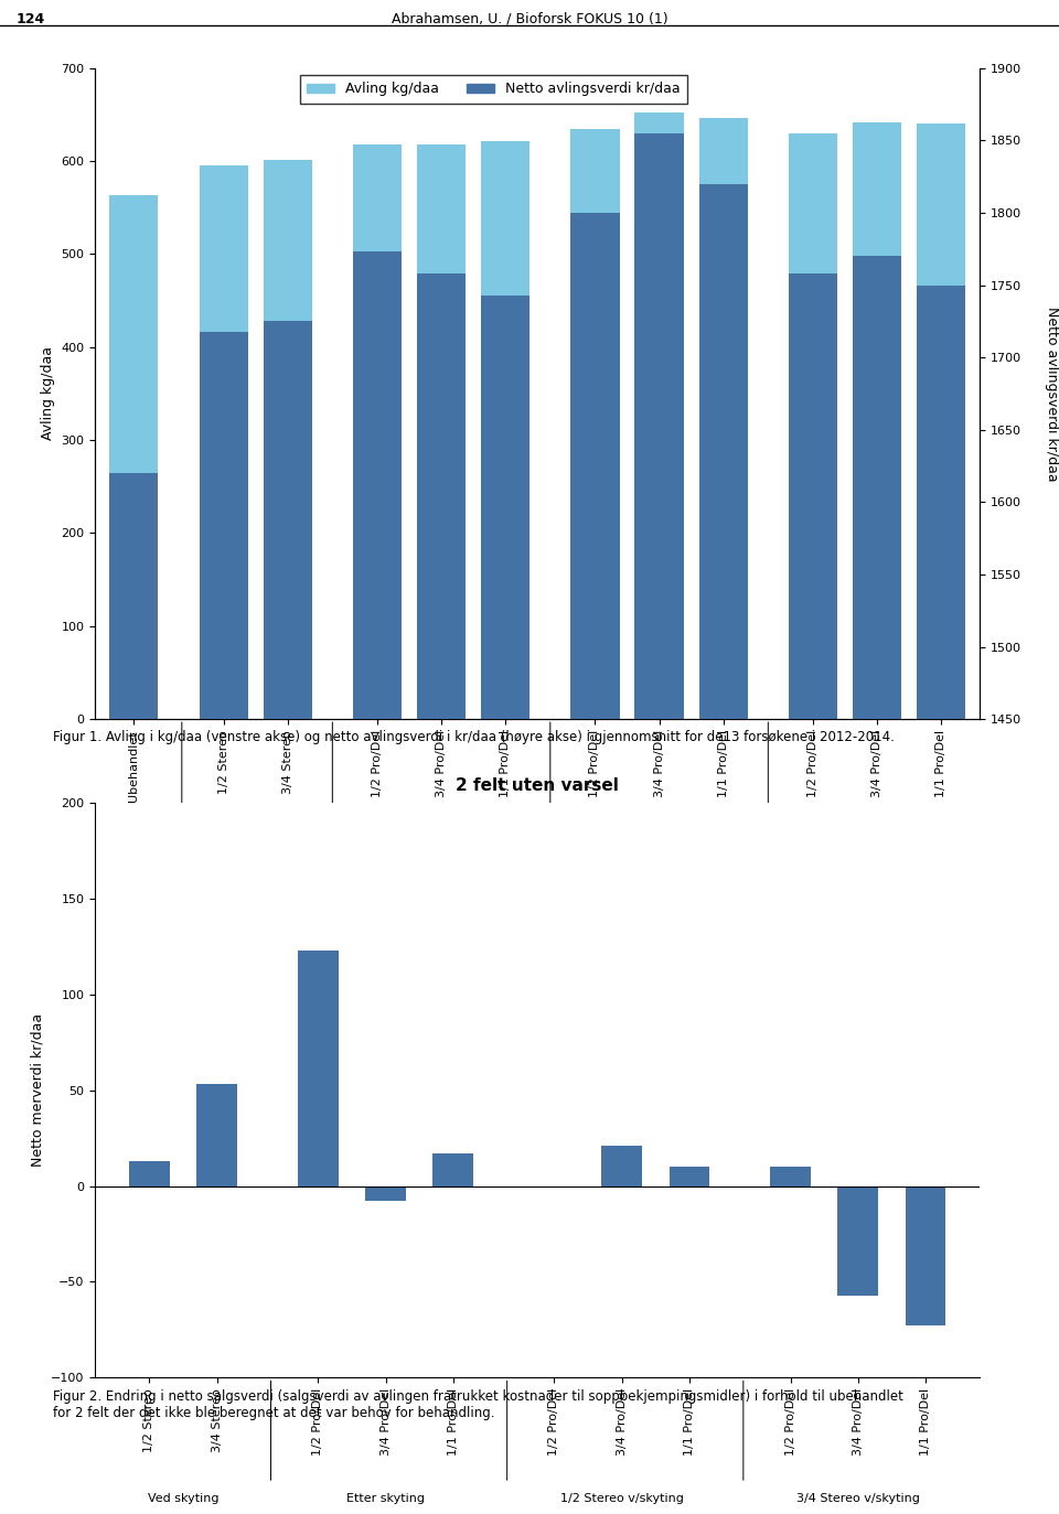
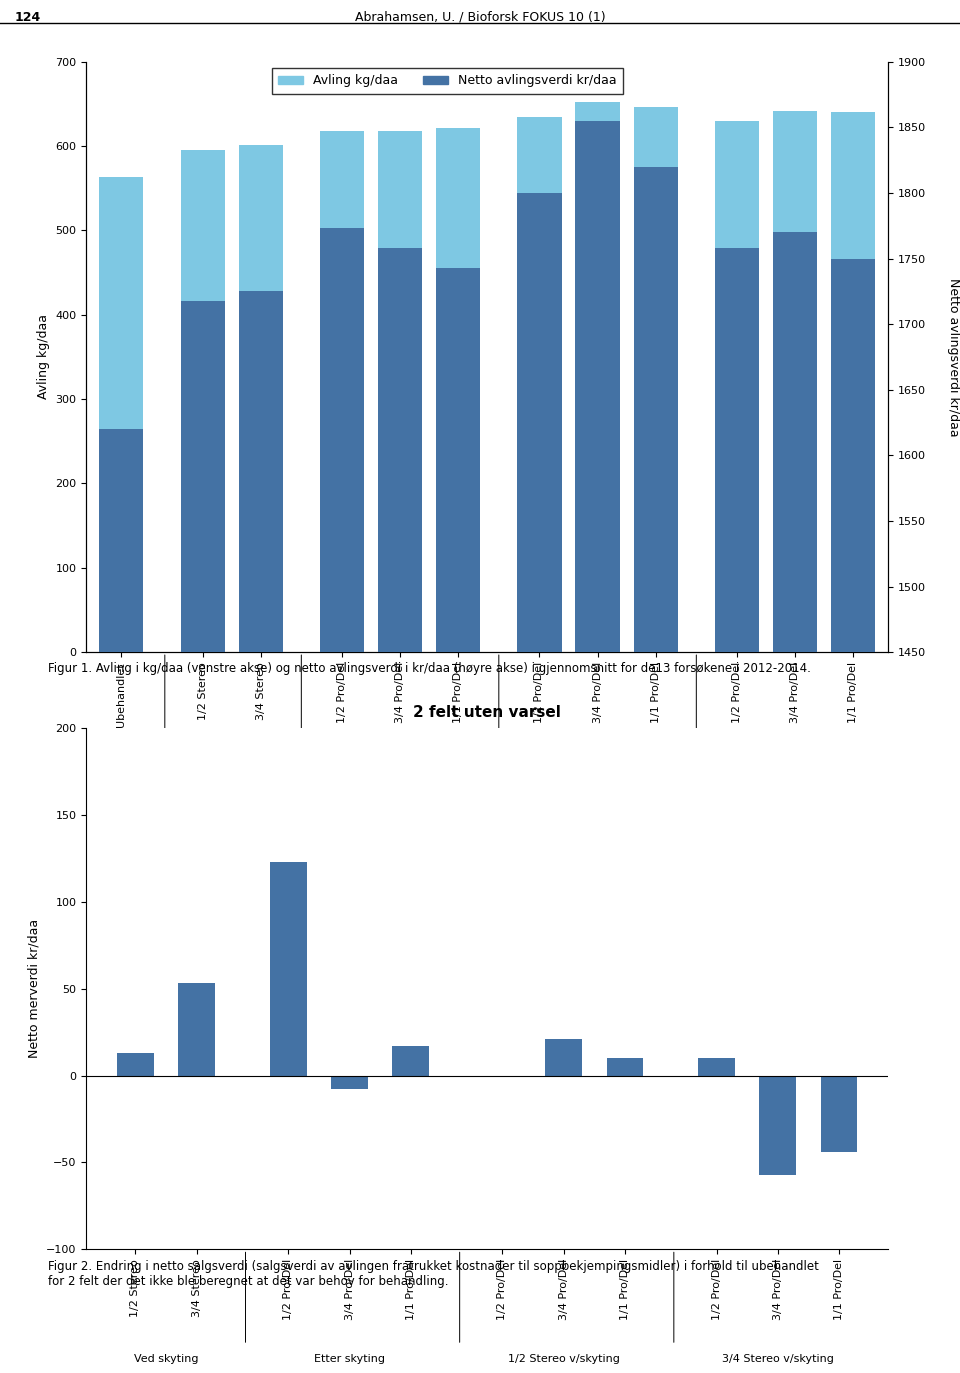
2 felt uten varsel/1/1 Pro/Del: -73 -> -44
